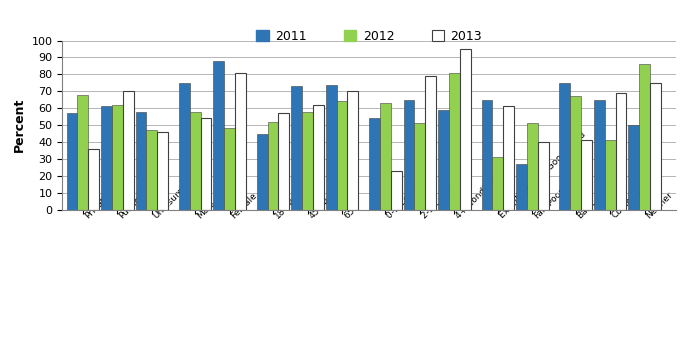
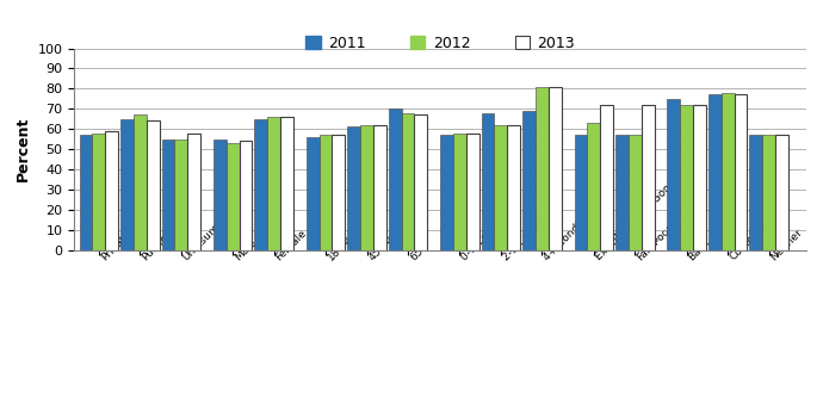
2012/Private: 68 -> 58
2013/Private: 36 -> 59
2011/Public: 61 -> 65
2012/Public: 62 -> 67
2013/Public: 70 -> 64
2011/Uninsured: 58 -> 55
2012/Uninsured: 47 -> 55
2013/Uninsured: 46 -> 58
2011/Male: 75 -> 55
2012/Male: 58 -> 53
2011/Female: 88 -> 65
2012/Female: 48 -> 66
2013/Female: 81 -> 66
2011/18-44: 45 -> 56
2012/18-44: 52 -> 57
2011/45-64: 73 -> 61
2012/45-64: 58 -> 62
2011/65+: 74 -> 70
2012/65+: 64 -> 68
2013/65+: 70 -> 67
2011/0-1 Conditions: 54 -> 57
2012/0-1 Conditions: 63 -> 58
2013/0-1 Conditions: 23 -> 58
2011/2-3 Conditions: 65 -> 68
2012/2-3 Conditions: 51 -> 62
2013/2-3 Conditions: 79 -> 62
2011/4+ Conditions: 59 -> 69
2013/4+ Conditions: 95 -> 81
2011/Excellent/Very Good/Good: 65 -> 57
2012/Excellent/Very Good/Good: 31 -> 63
2013/Excellent/Very Good/Good: 61 -> 72
2011/Fair/Poor: 27 -> 57
2012/Fair/Poor: 51 -> 57
2013/Fair/Poor: 40 -> 72
2012/Basic: 67 -> 72
2013/Basic: 41 -> 72
2011/Complex: 65 -> 77
2012/Complex: 41 -> 78
2013/Complex: 69 -> 77
2011/Neither: 50 -> 57
2012/Neither: 86 -> 57
2013/Neither: 75 -> 57
